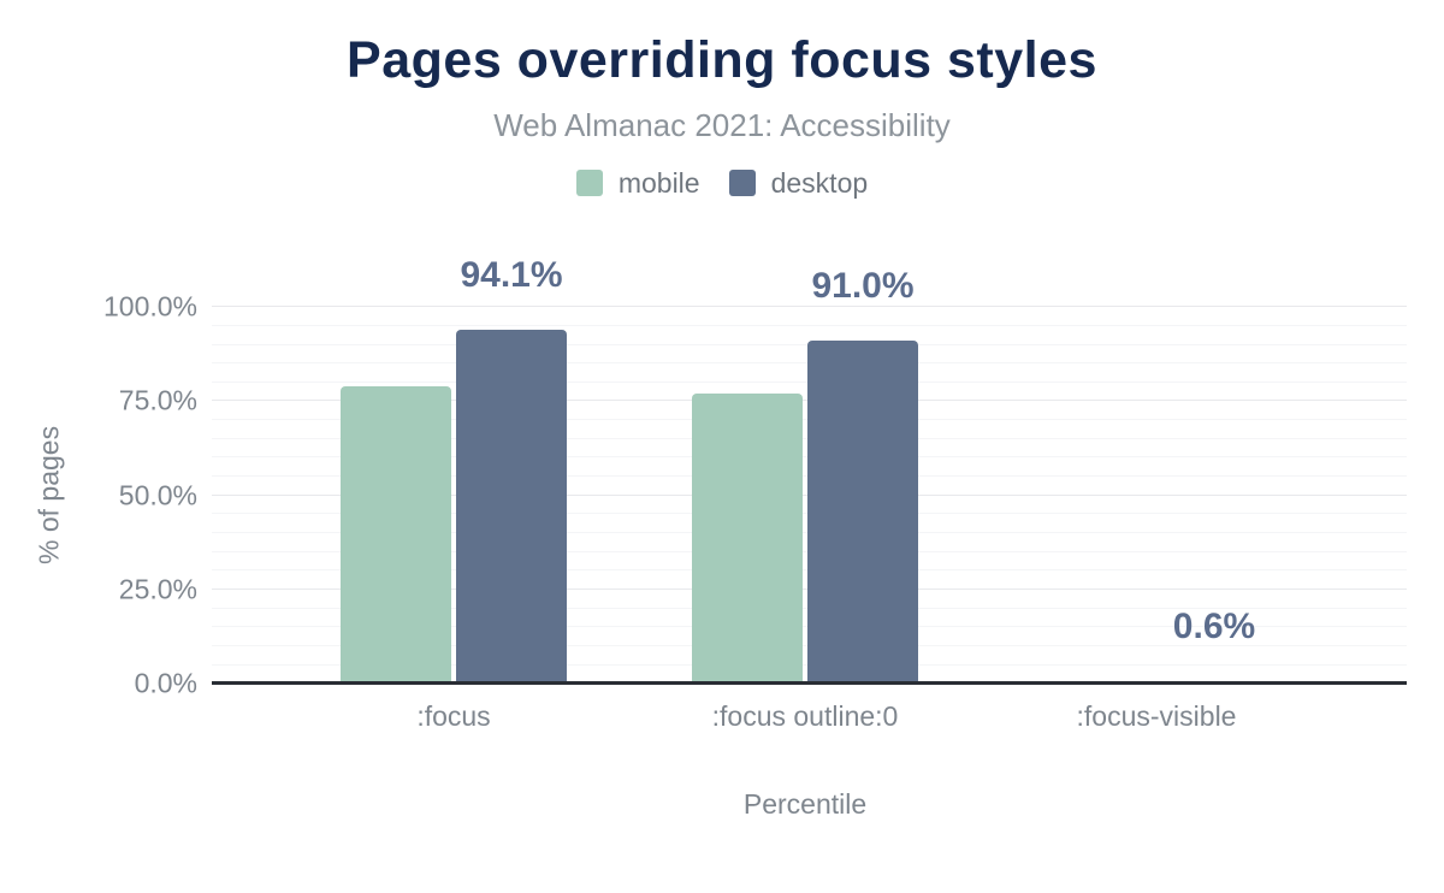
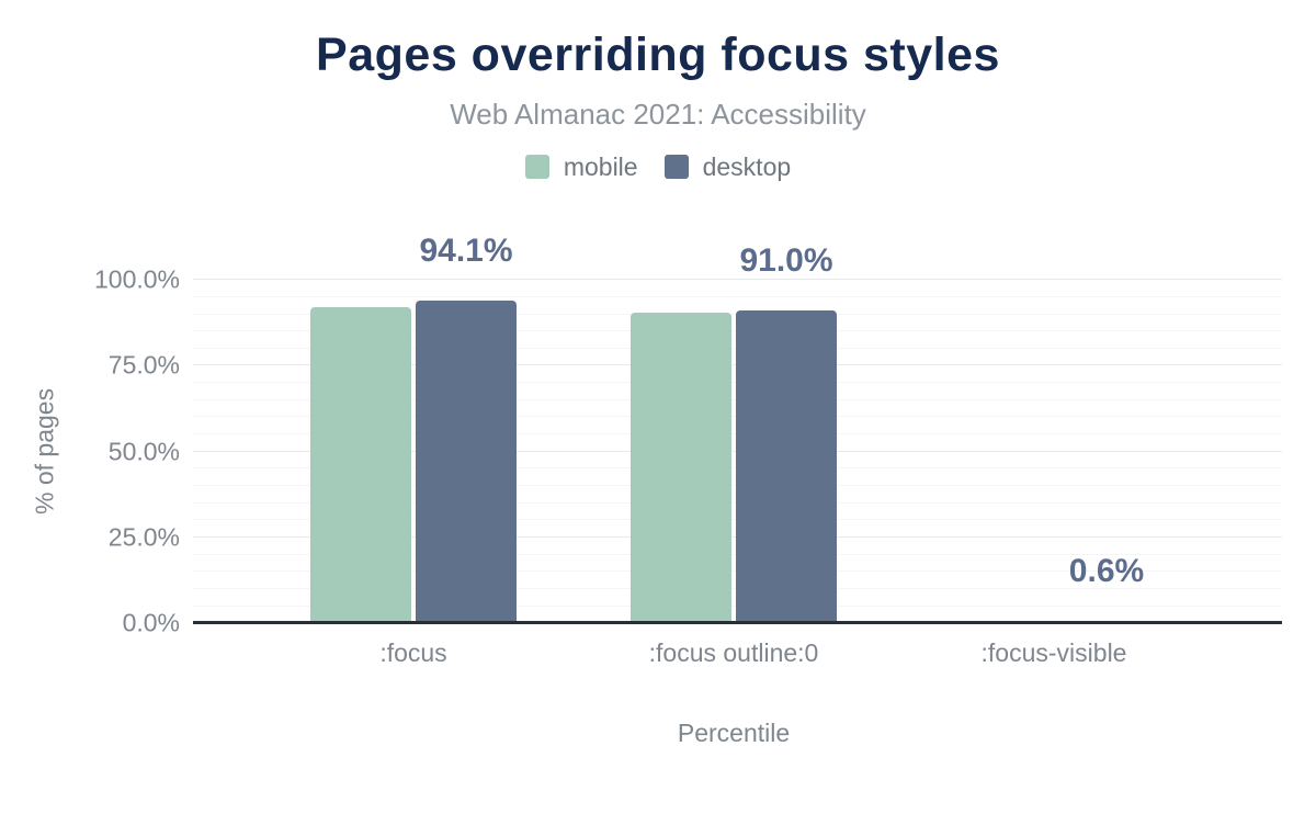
mobile/:focus: 79% -> 92%
mobile/:focus outline:0: 77% -> 90%
